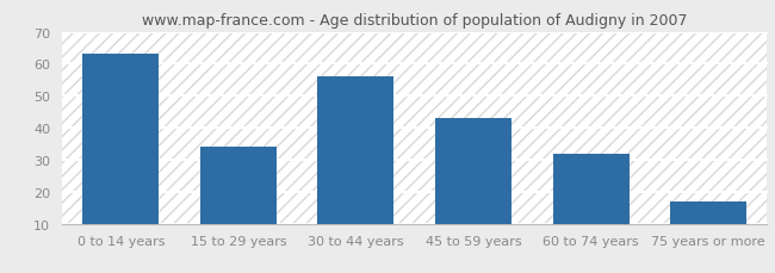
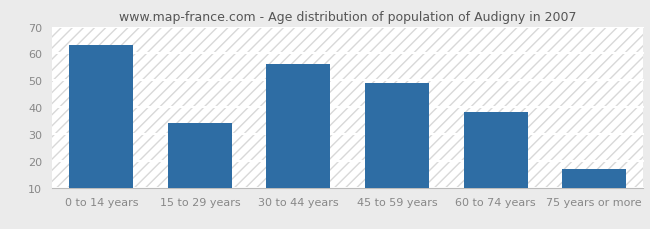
45 to 59 years: 43 -> 49
60 to 74 years: 32 -> 38
